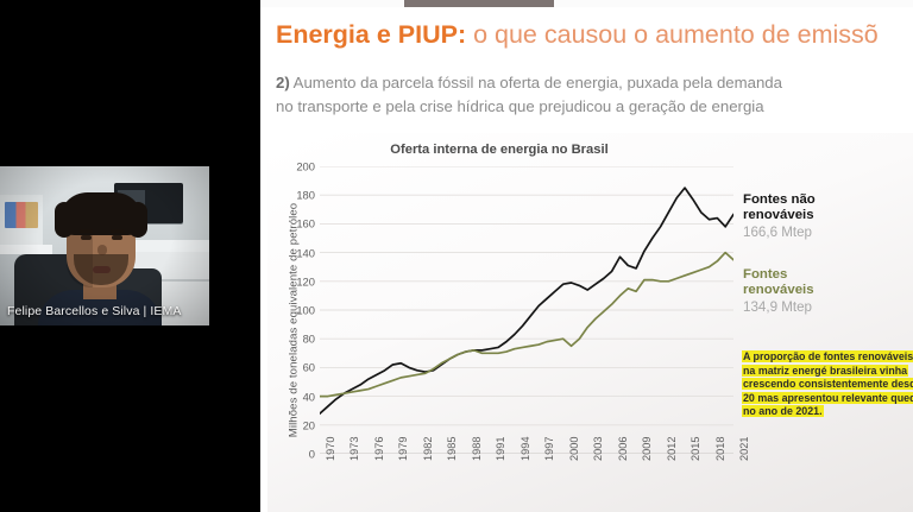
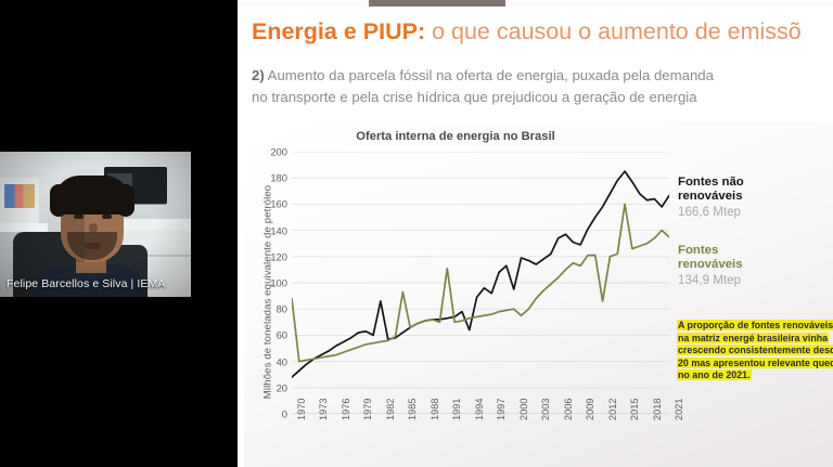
Fontes renováveis/1970: 40 -> 88
Fontes não renováveis/1982: 58 -> 86
Fontes renováveis/1985: 63 -> 93
Fontes renováveis/1991: 70 -> 111
Fontes não renováveis/1994: 83 -> 64
Fontes não renováveis/1997: 103 -> 92
Fontes não renováveis/2000: 118 -> 95
Fontes não renováveis/2006: 127 -> 134
Fontes renováveis/2012: 120 -> 86
Fontes renováveis/2015: 124 -> 160
